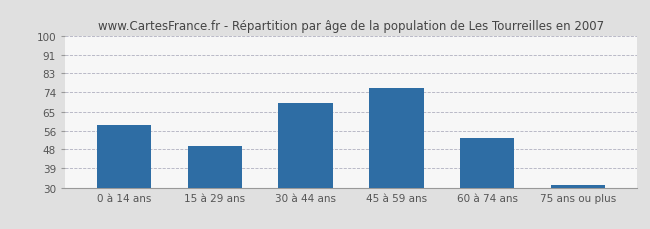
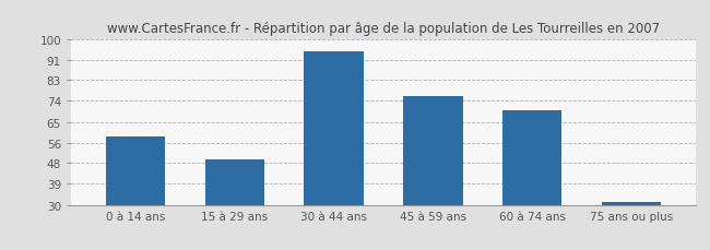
30 à 44 ans: 69 -> 95
60 à 74 ans: 53 -> 70
